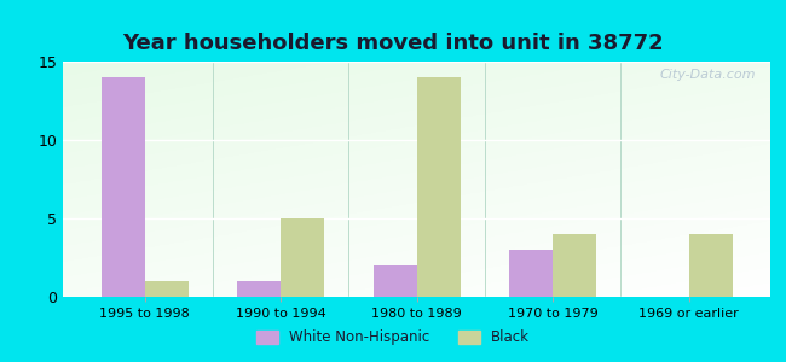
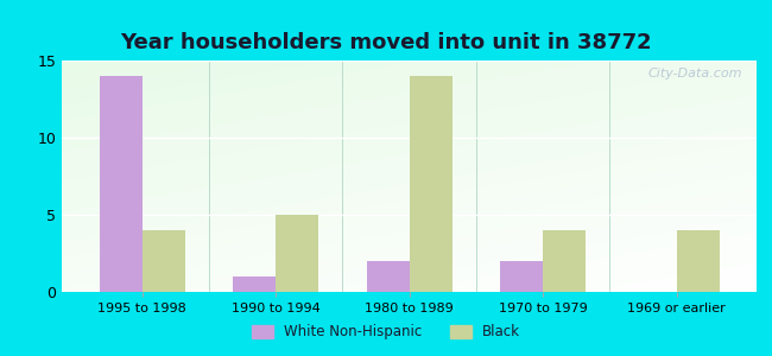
Black/1995 to 1998: 1 -> 4
White Non-Hispanic/1970 to 1979: 3 -> 2
